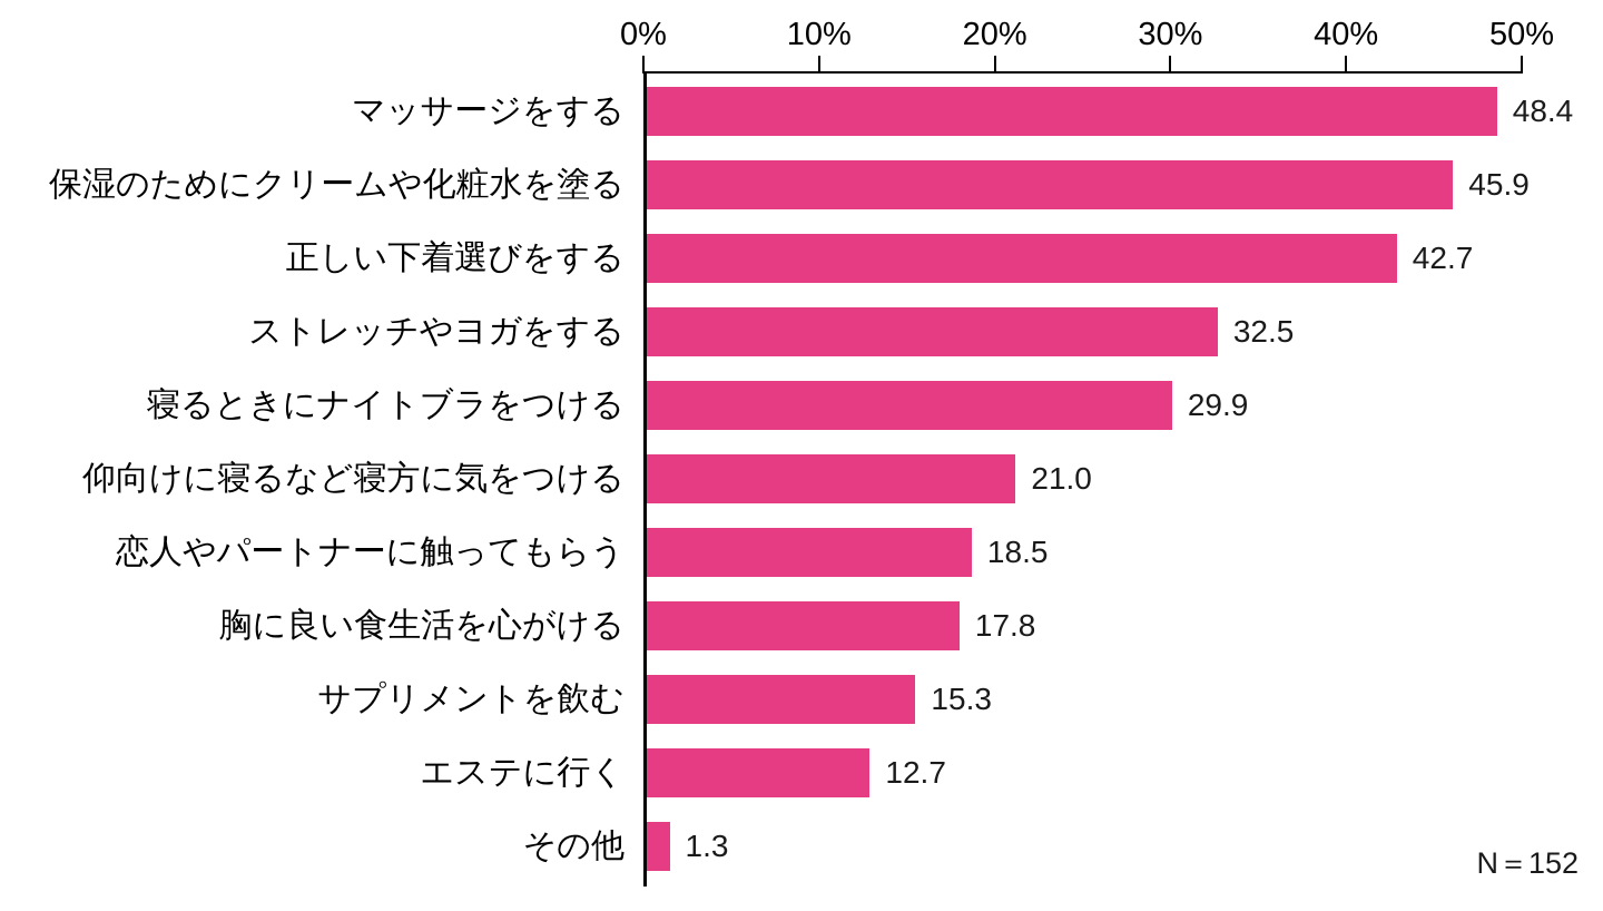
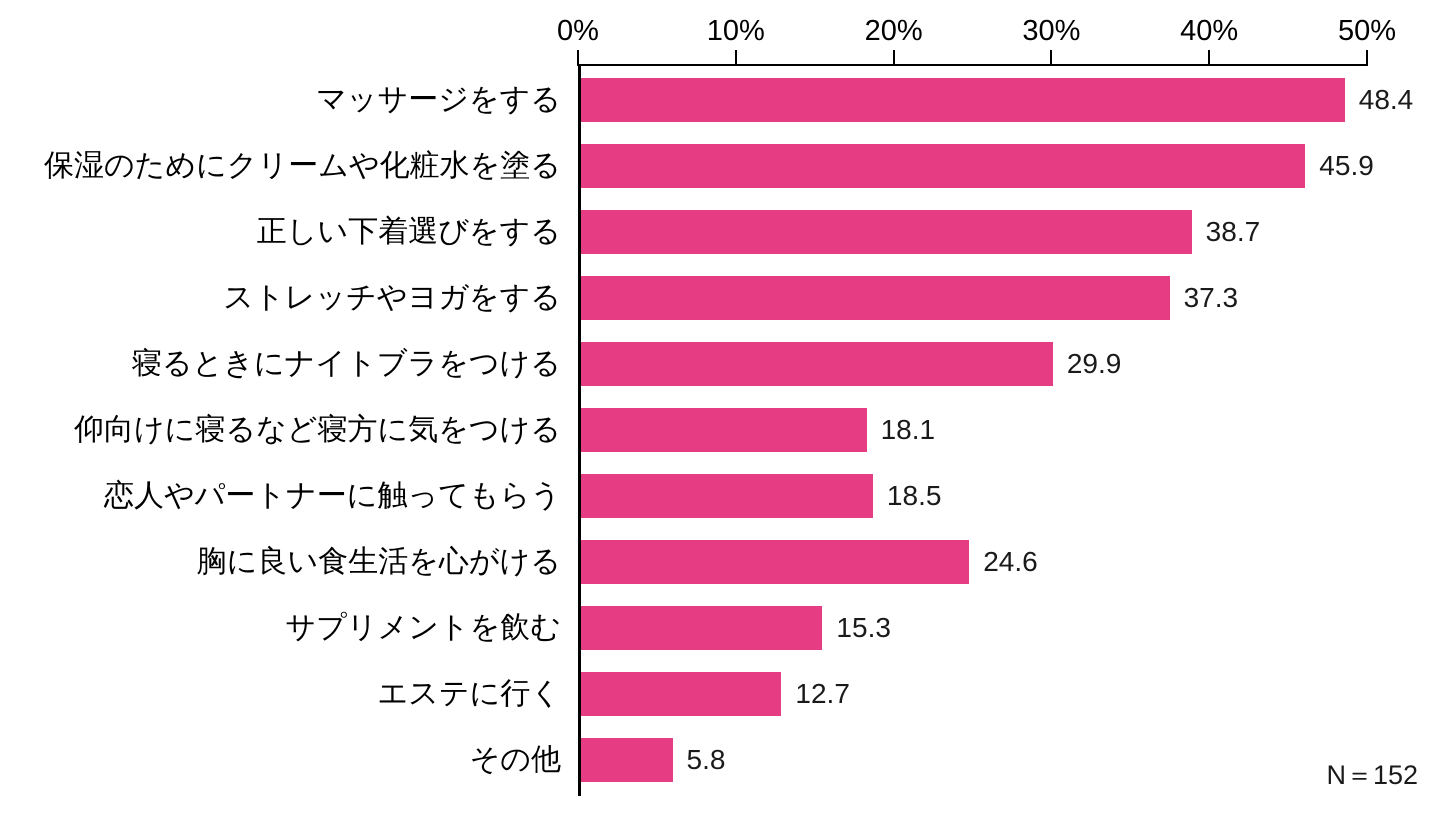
正しい下着選びをする: 42.7 -> 38.7
ストレッチやヨガをする: 32.5 -> 37.3
仰向けに寝るなど寝方に気をつける: 21.0 -> 18.1
胸に良い食生活を心がける: 17.8 -> 24.6
その他: 1.3 -> 5.8
